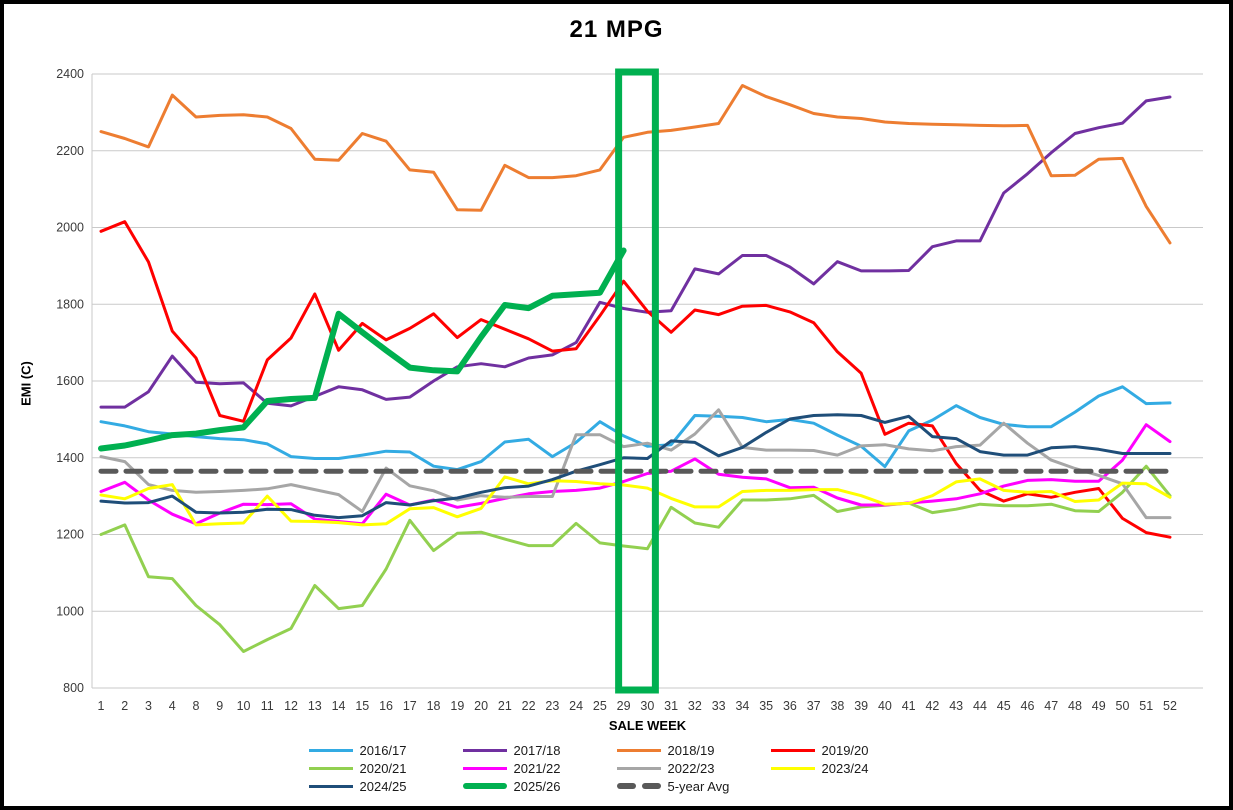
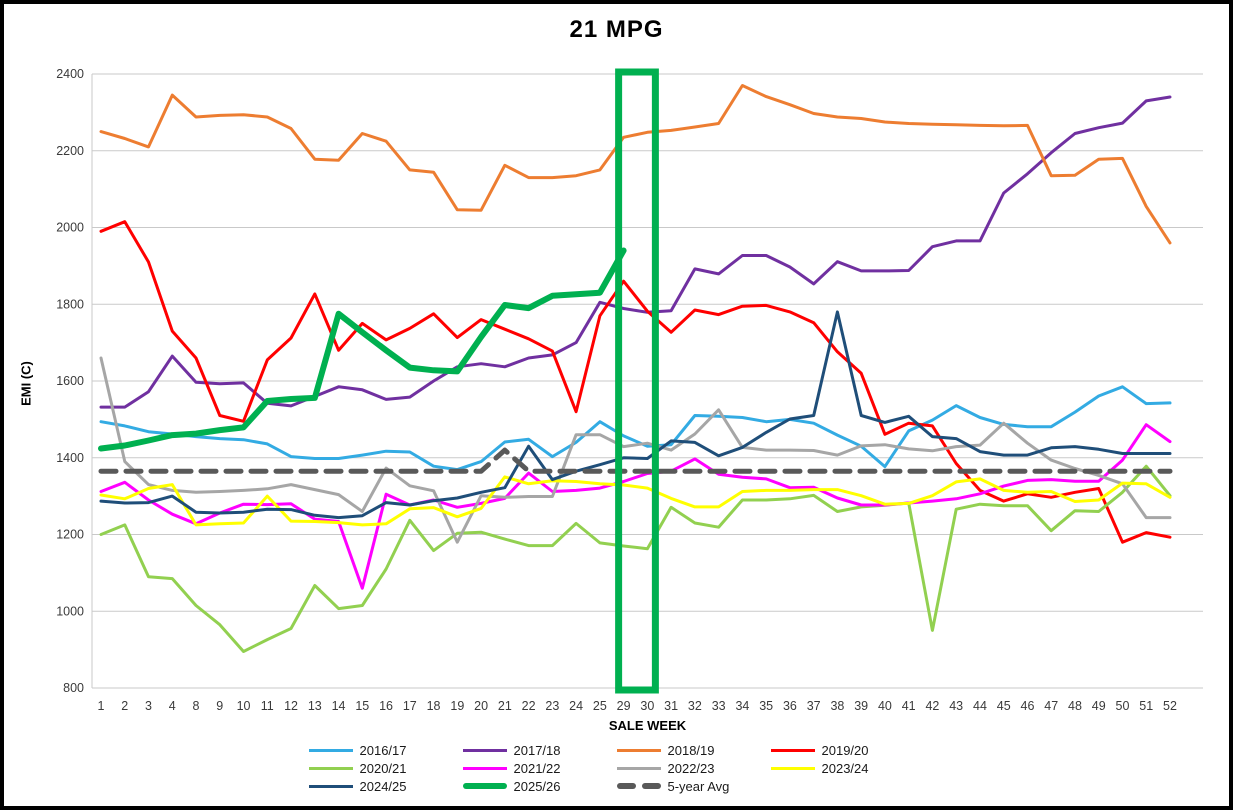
2022/23/1: 1400 -> 1660
2021/22/15: 1230 -> 1060
2022/23/19: 1290 -> 1180
5-year Avg/21: 1360 -> 1420
2021/22/22: 1310 -> 1360
2024/25/22: 1330 -> 1430
2019/20/24: 1680 -> 1520
2024/25/38: 1510 -> 1780
2020/21/42: 1260 -> 950
2020/21/47: 1280 -> 1210
2019/20/50: 1240 -> 1180
